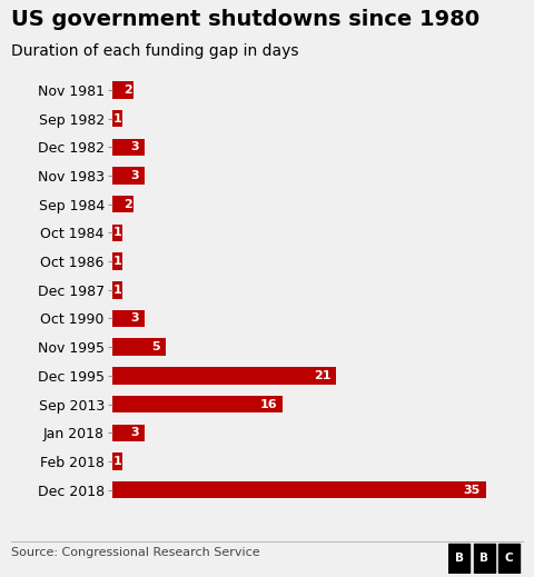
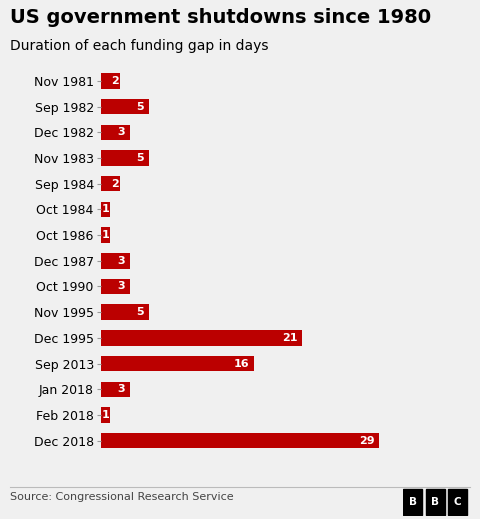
Sep 1982: 1 -> 5
Nov 1983: 3 -> 5
Dec 1987: 1 -> 3
Dec 2018: 35 -> 29
